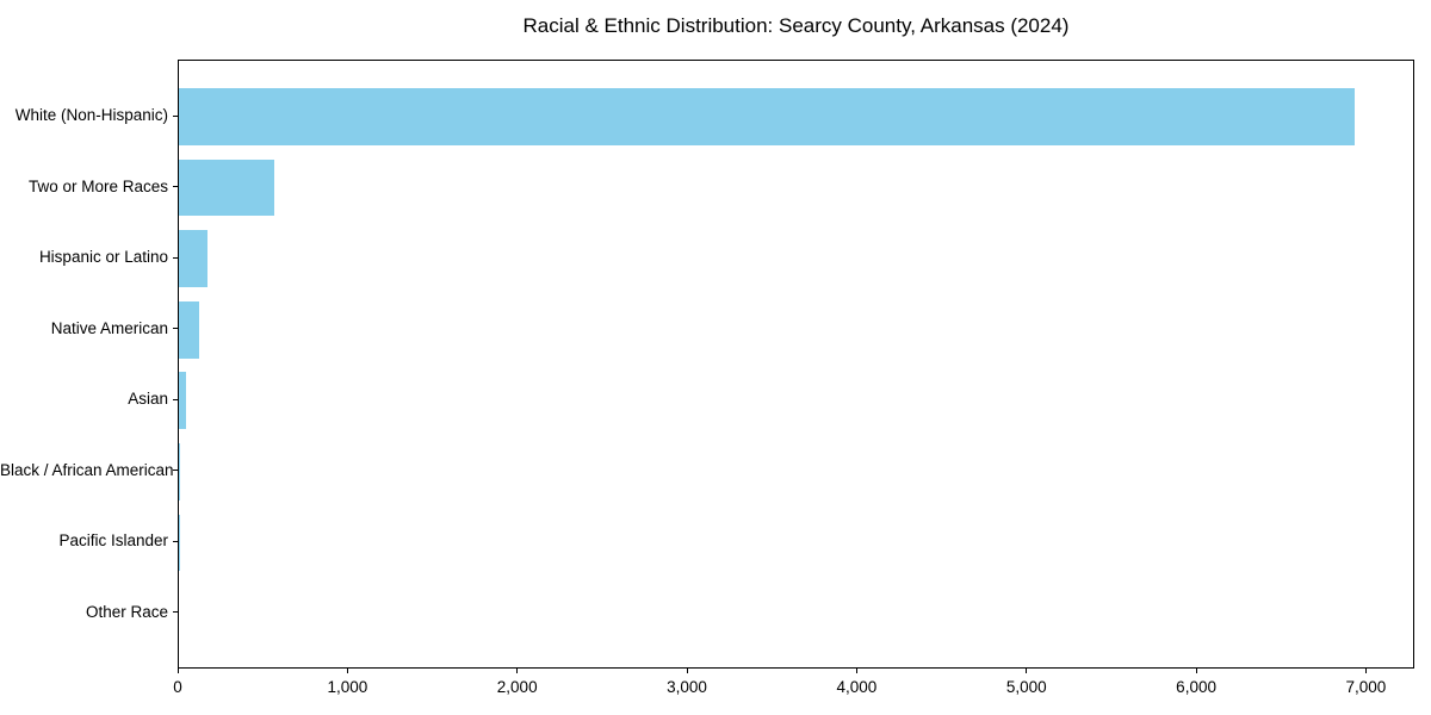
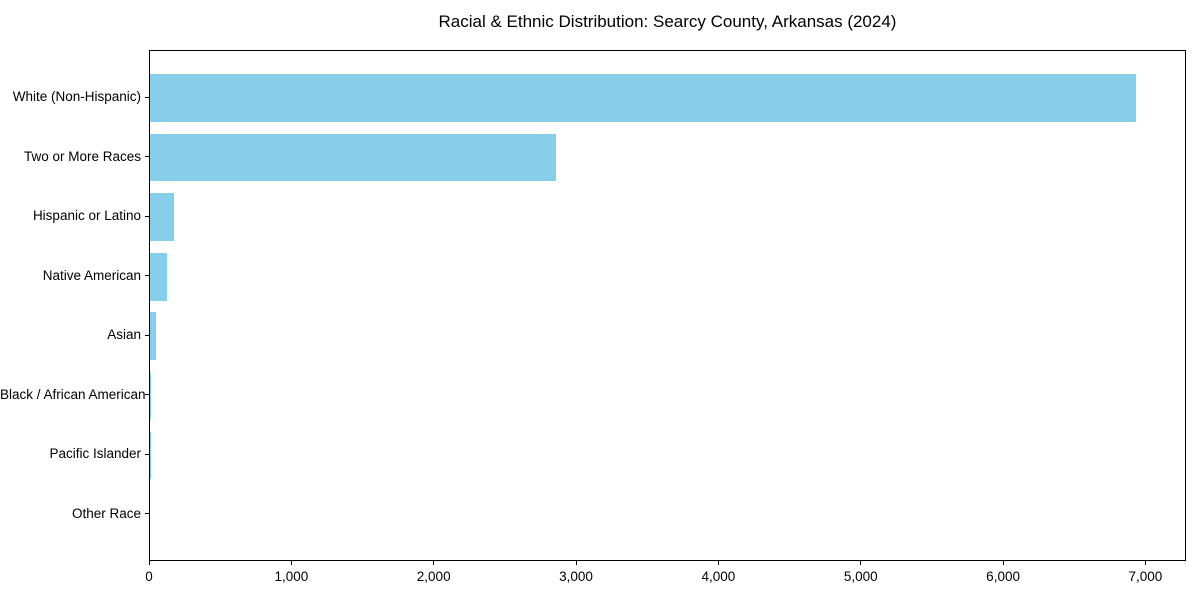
Two or More Races: 560 -> 2860
